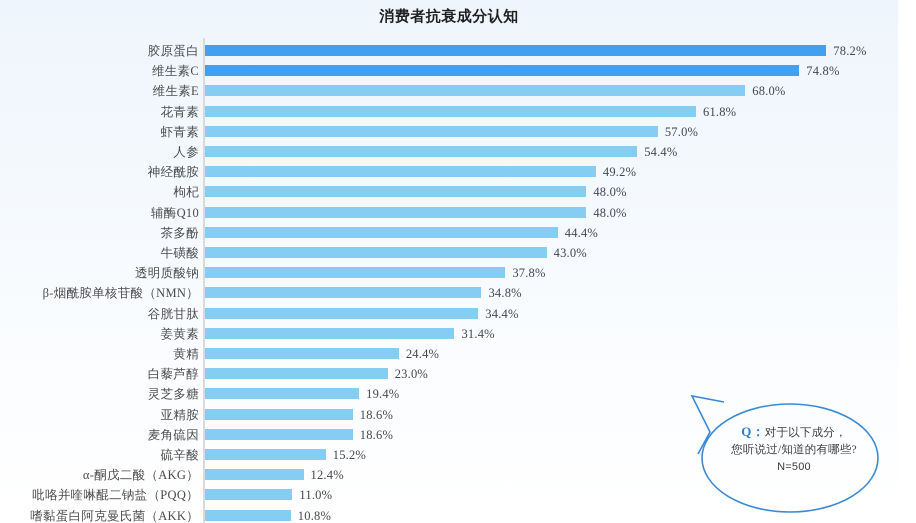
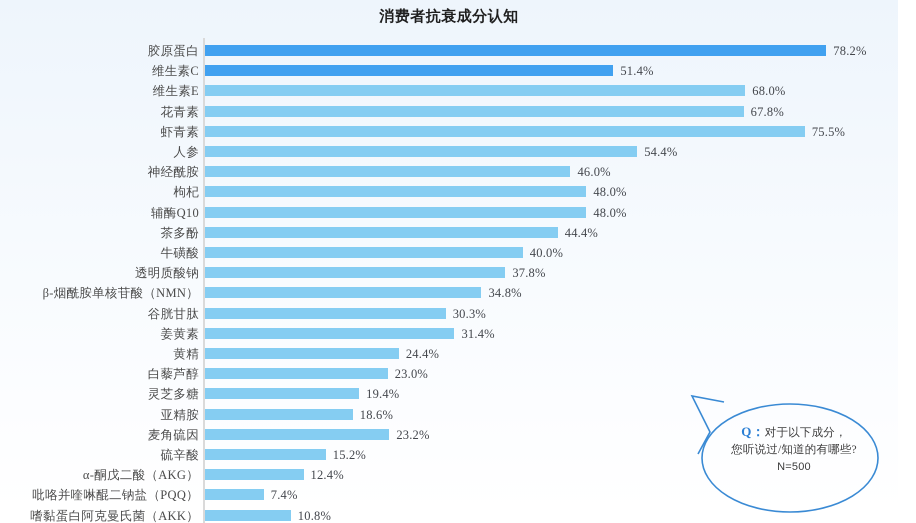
维生素C: 74.8% -> 51.4%
花青素: 61.8% -> 67.8%
虾青素: 57.0% -> 75.5%
神经酰胺: 49.2% -> 46.0%
牛磺酸: 43.0% -> 40.0%
谷胱甘肽: 34.4% -> 30.3%
麦角硫因: 18.6% -> 23.2%
吡咯并喹啉醌二钠盐（PQQ）: 11.0% -> 7.4%
